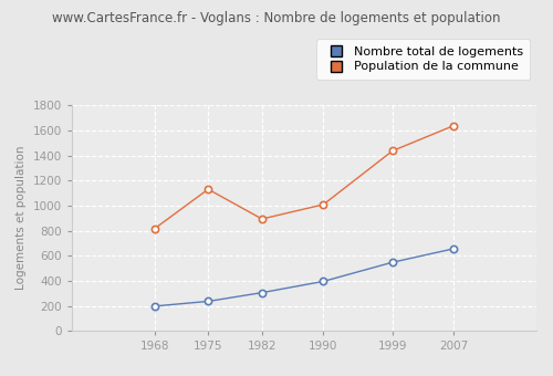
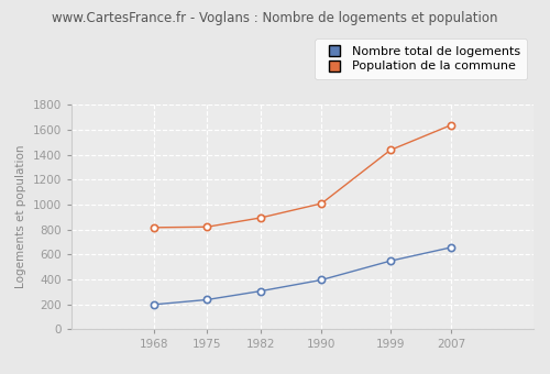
Population de la commune/1975: 1130 -> 820
